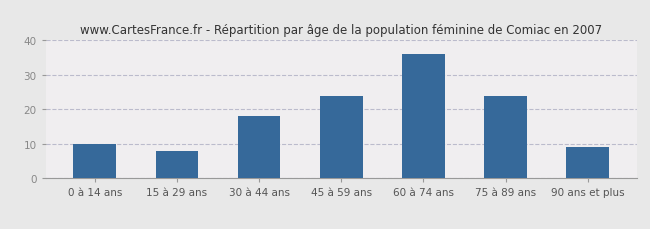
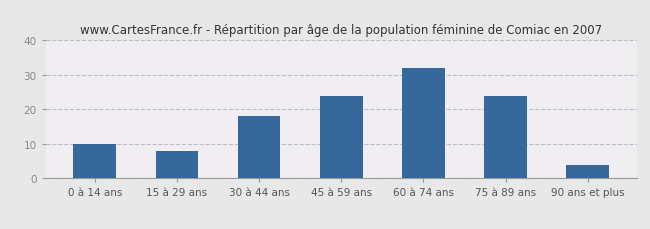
60 à 74 ans: 36 -> 32
90 ans et plus: 9 -> 4
